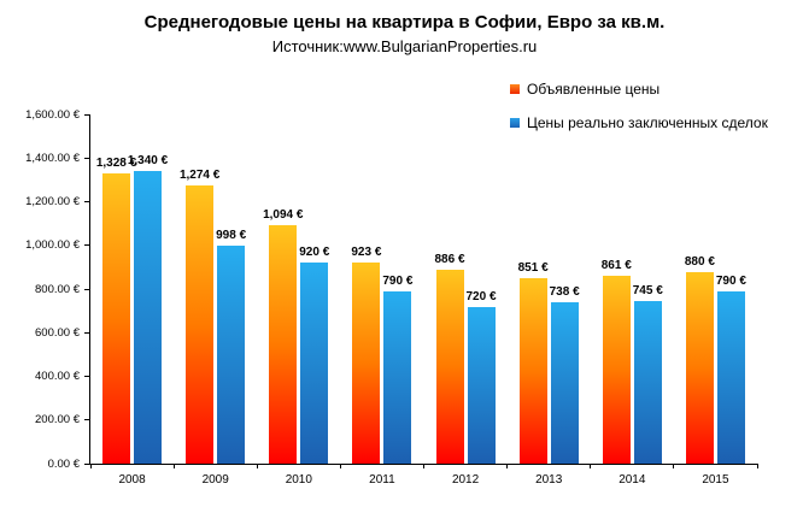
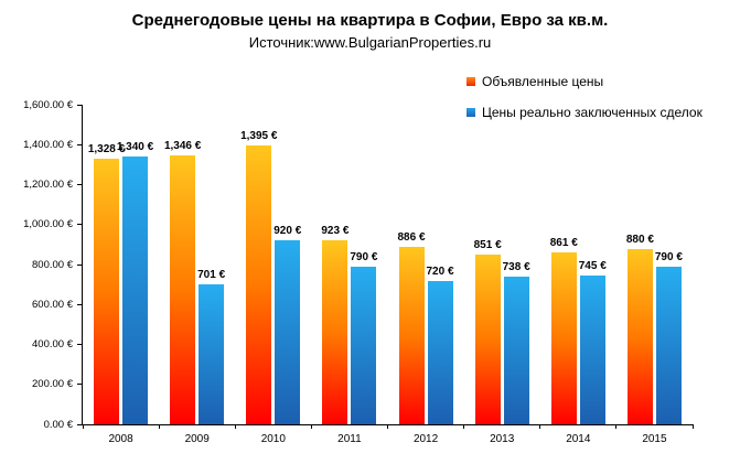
Объявленные цены/2009: 1,274 -> 1,346
Цены реально заключенных сделок/2009: 998 -> 701
Объявленные цены/2010: 1,094 -> 1,395
